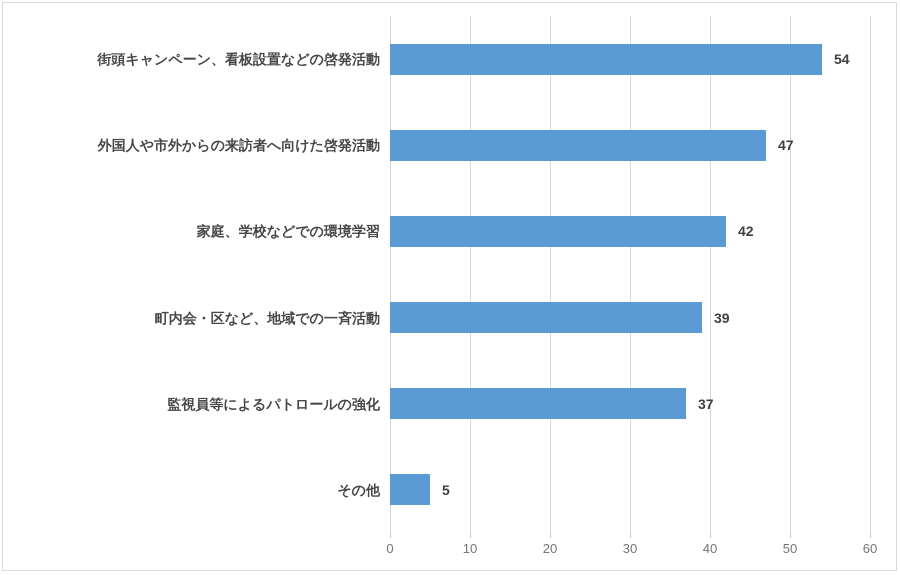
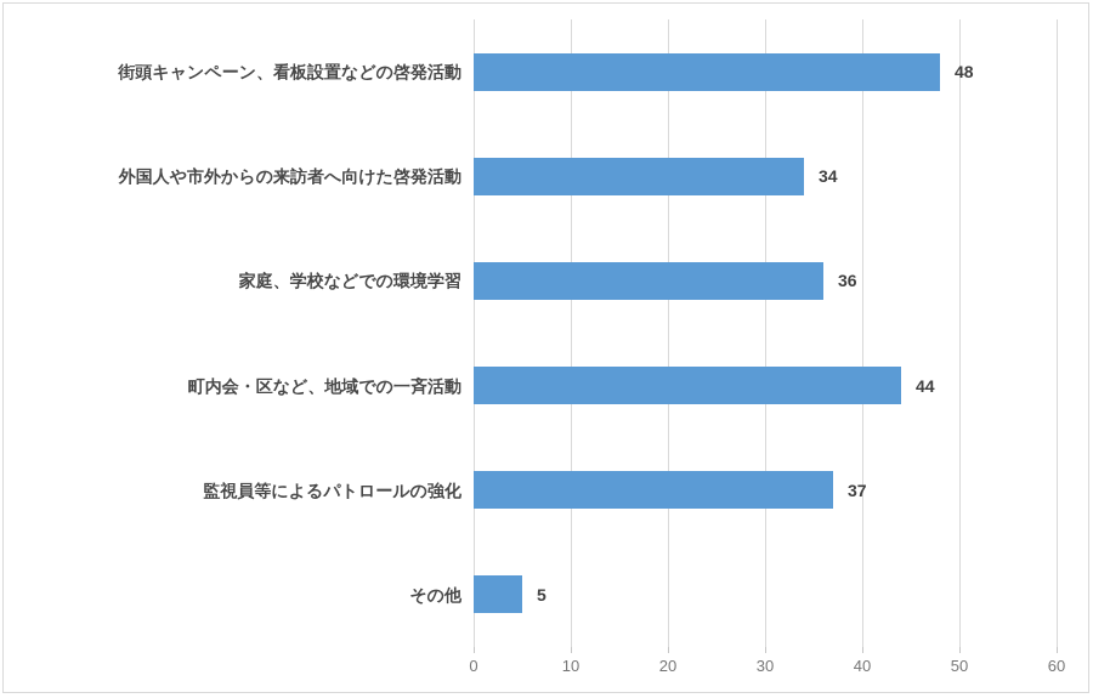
街頭キャンペーン、看板設置などの啓発活動: 54 -> 48
外国人や市外からの来訪者へ向けた啓発活動: 47 -> 34
家庭、学校などでの環境学習: 42 -> 36
町内会・区など、地域での一斉活動: 39 -> 44
